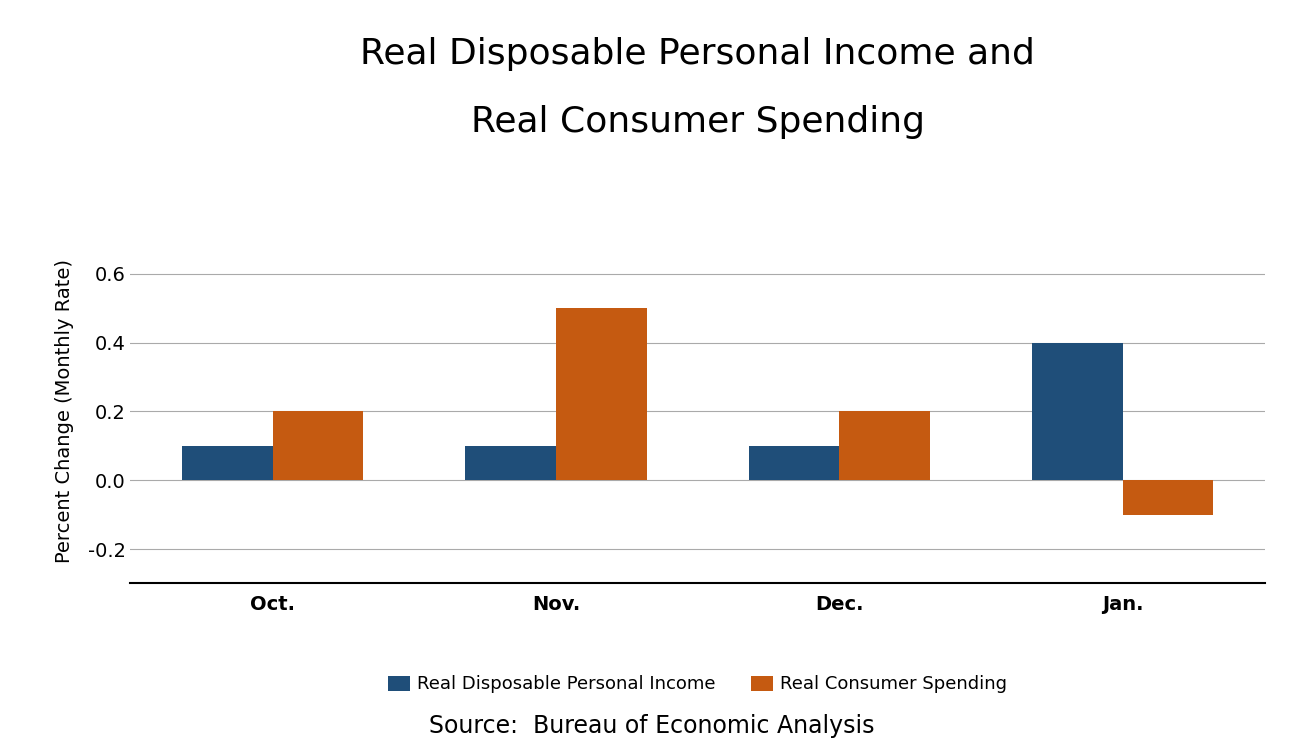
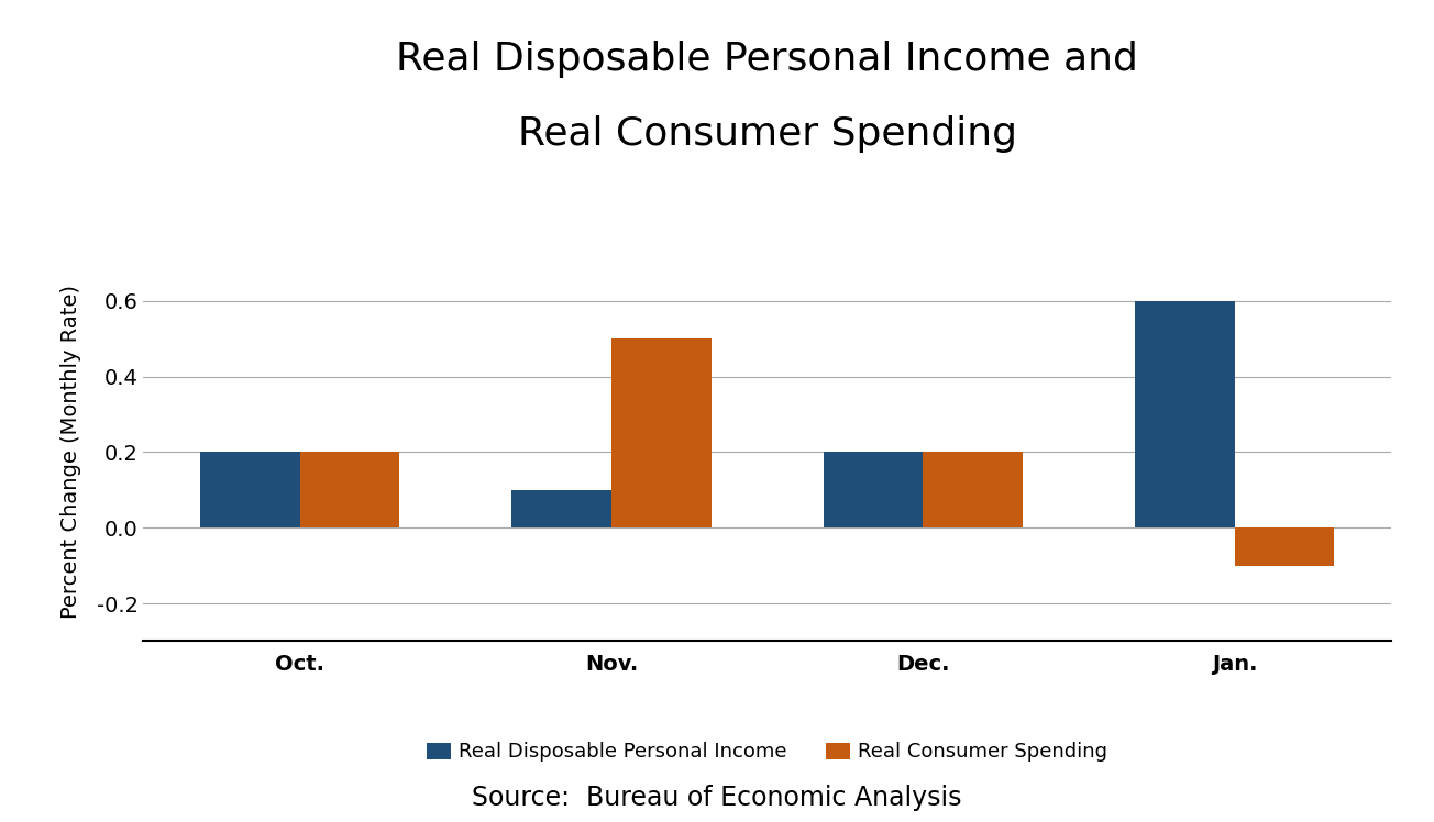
Real Disposable Personal Income/Oct.: 0.1 -> 0.2
Real Disposable Personal Income/Dec.: 0.1 -> 0.2
Real Disposable Personal Income/Jan.: 0.4 -> 0.6
